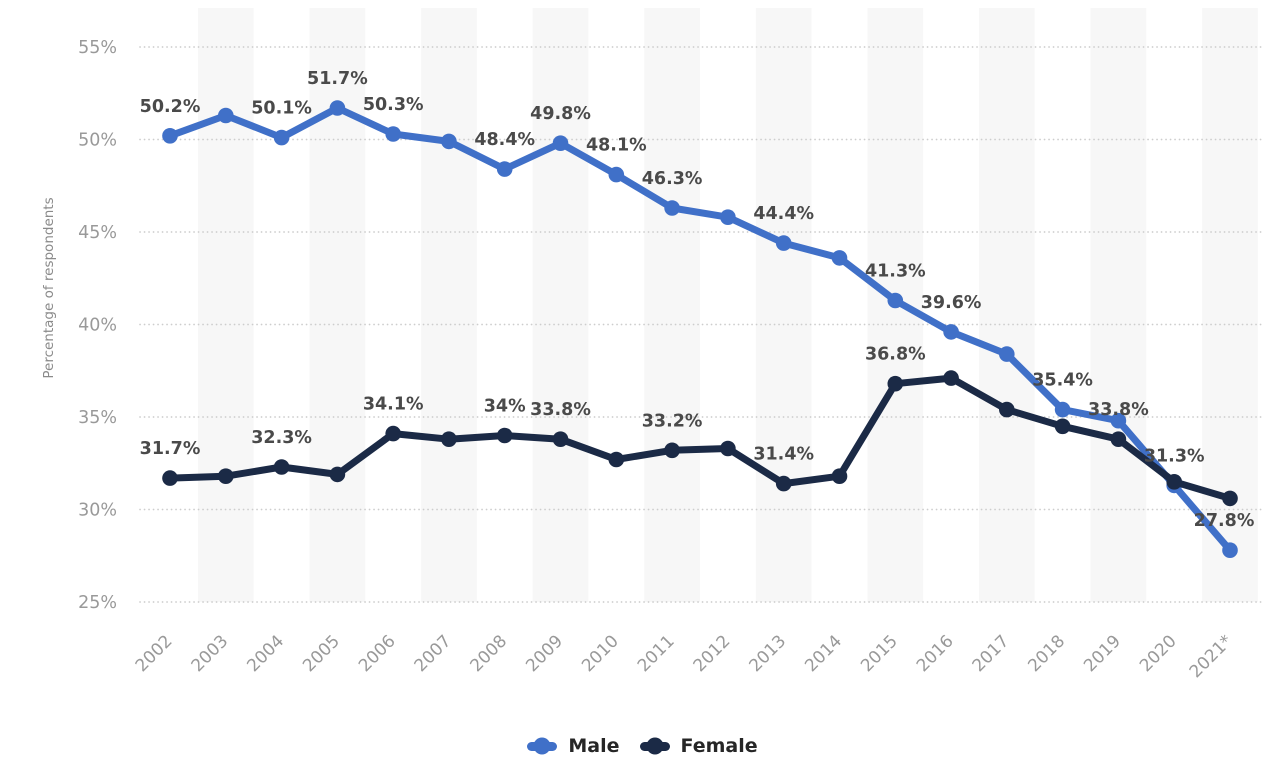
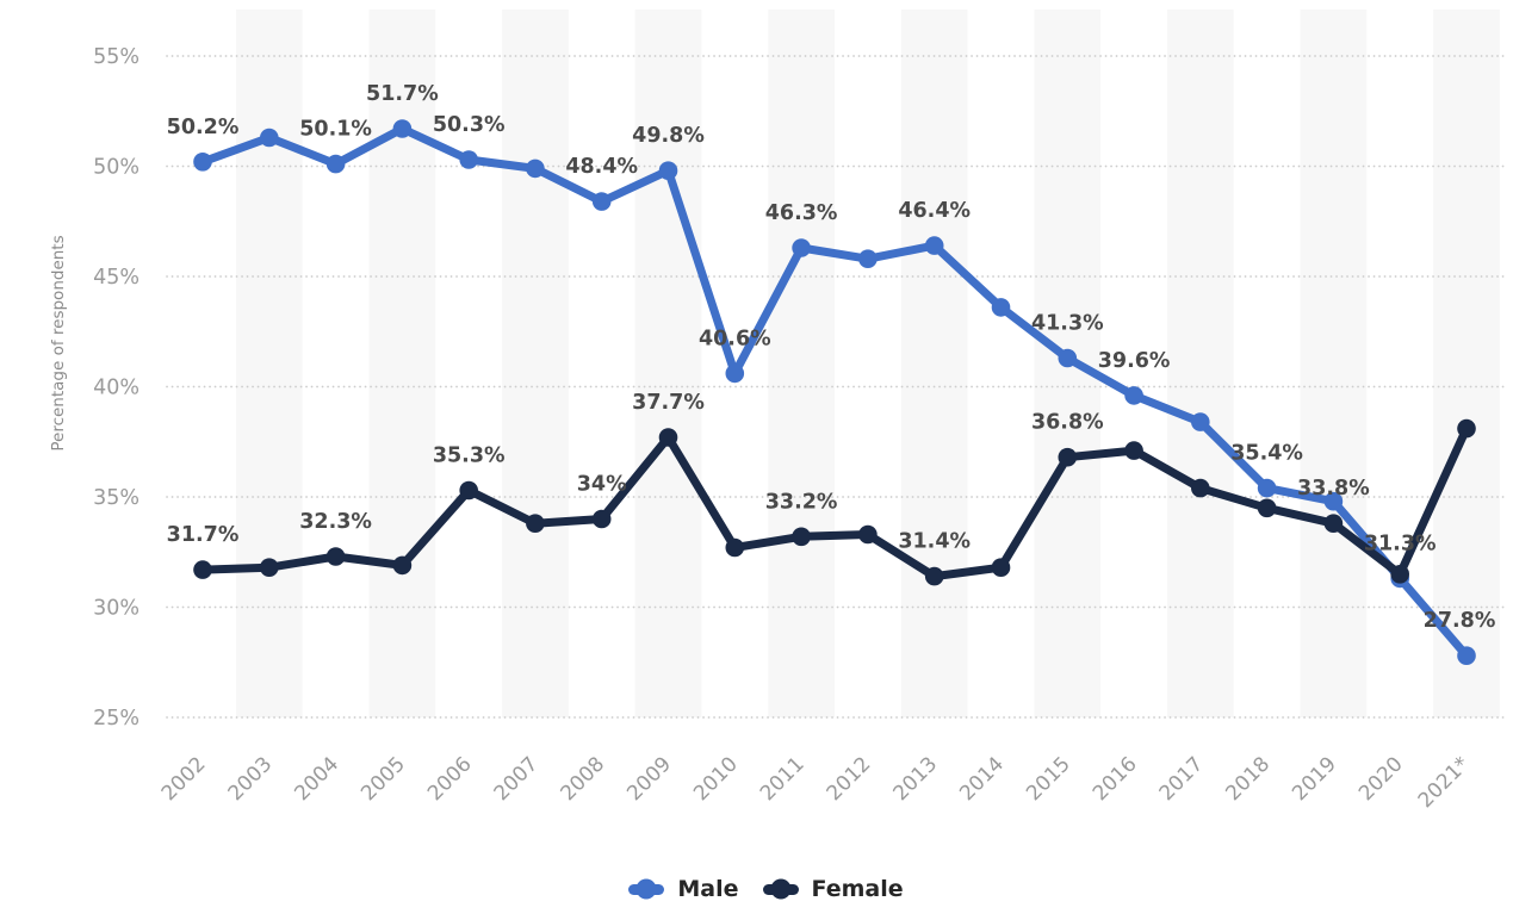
Female/2006: 34.1% -> 35.3%
Female/2009: 33.8% -> 37.7%
Male/2010: 48.1% -> 40.6%
Male/2013: 44.4% -> 46.4%
Female/2021*: 30.6% -> 38.1%
